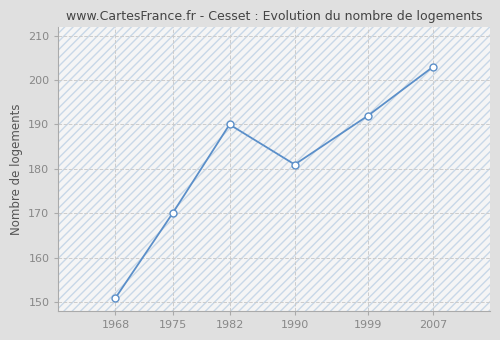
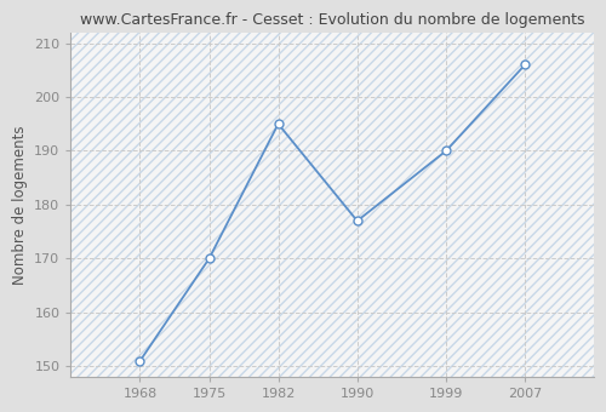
1982: 190 -> 195
1990: 181 -> 177
1999: 192 -> 190
2007: 203 -> 206
